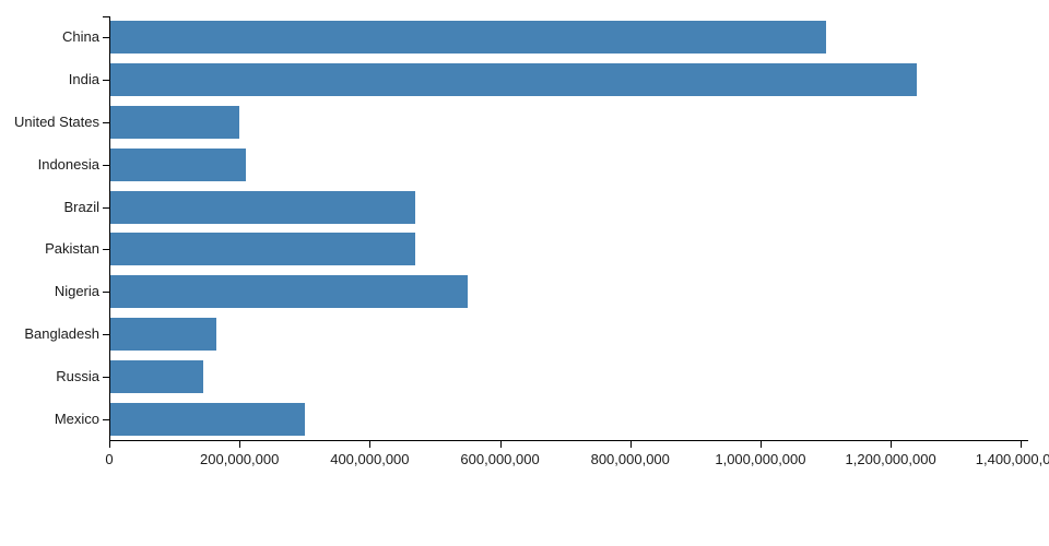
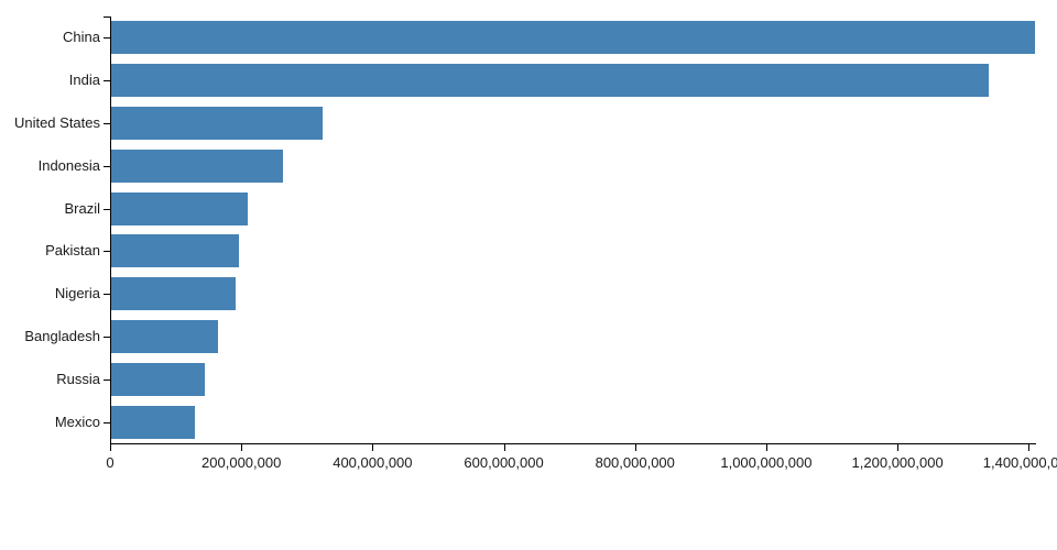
China: 1100000000 -> 1410000000
India: 1240000000 -> 1340000000
United States: 200000000 -> 320000000
Indonesia: 210000000 -> 260000000
Brazil: 470000000 -> 210000000
Pakistan: 470000000 -> 200000000
Nigeria: 550000000 -> 190000000
Mexico: 300000000 -> 130000000
